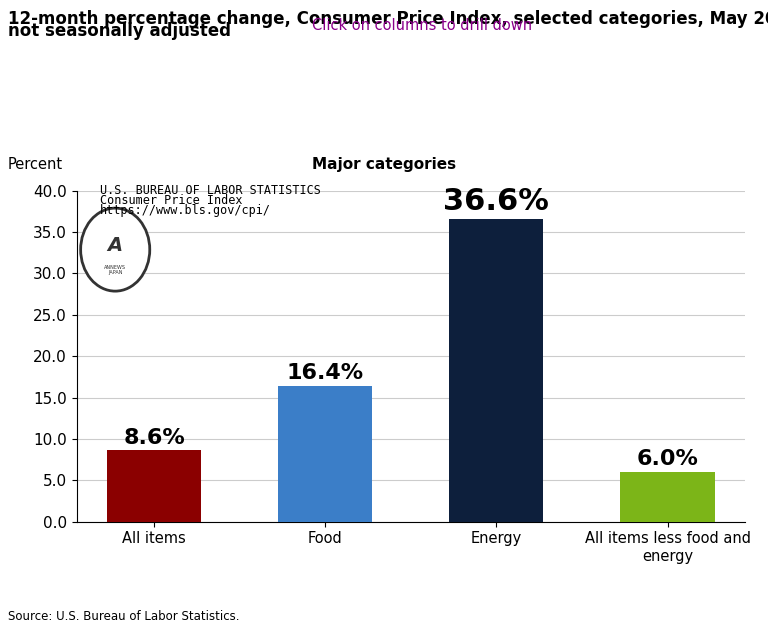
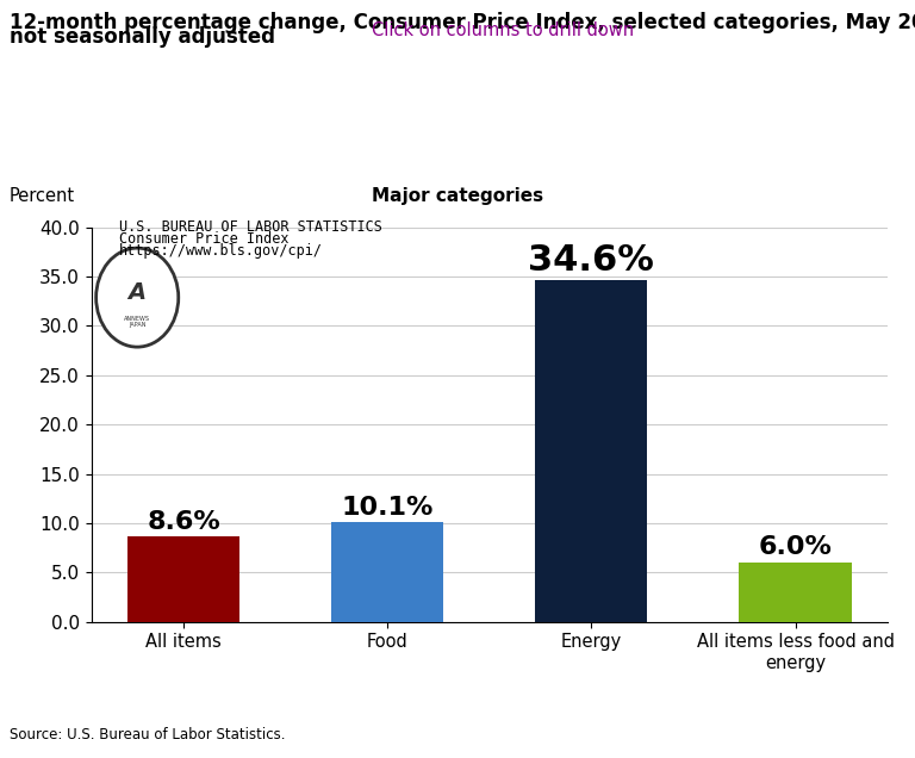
Food: 16.4% -> 10.1%
Energy: 36.6% -> 34.6%
